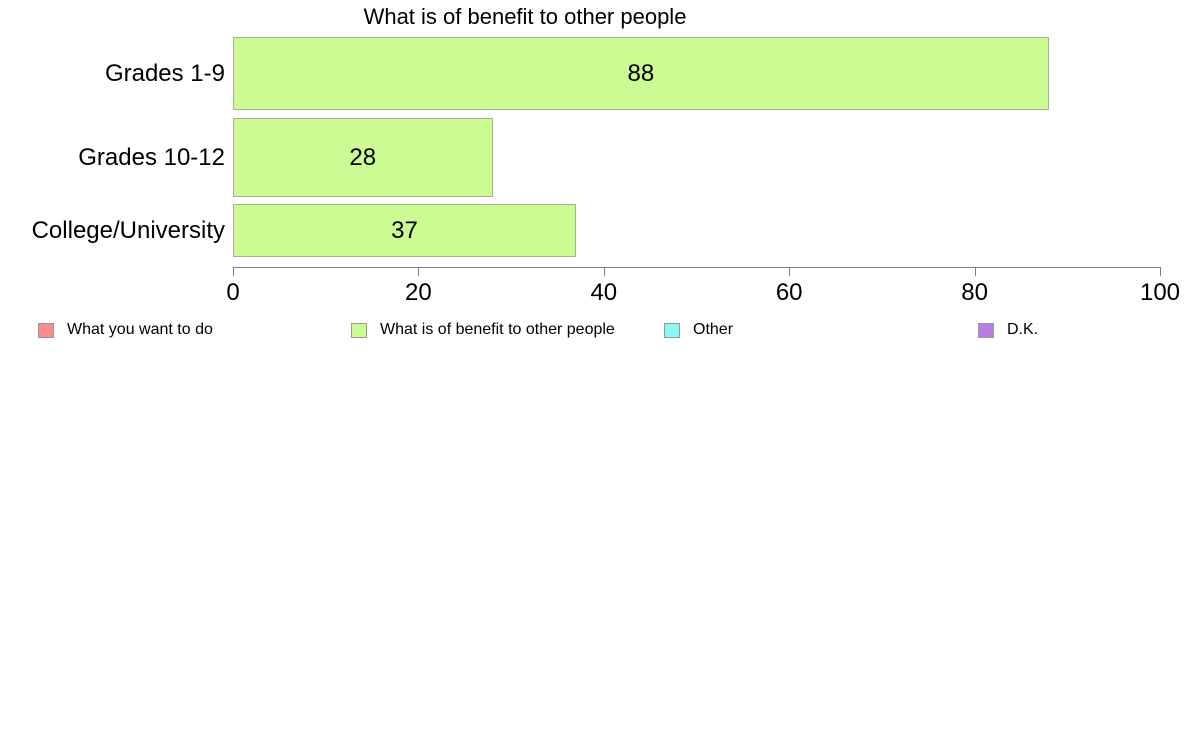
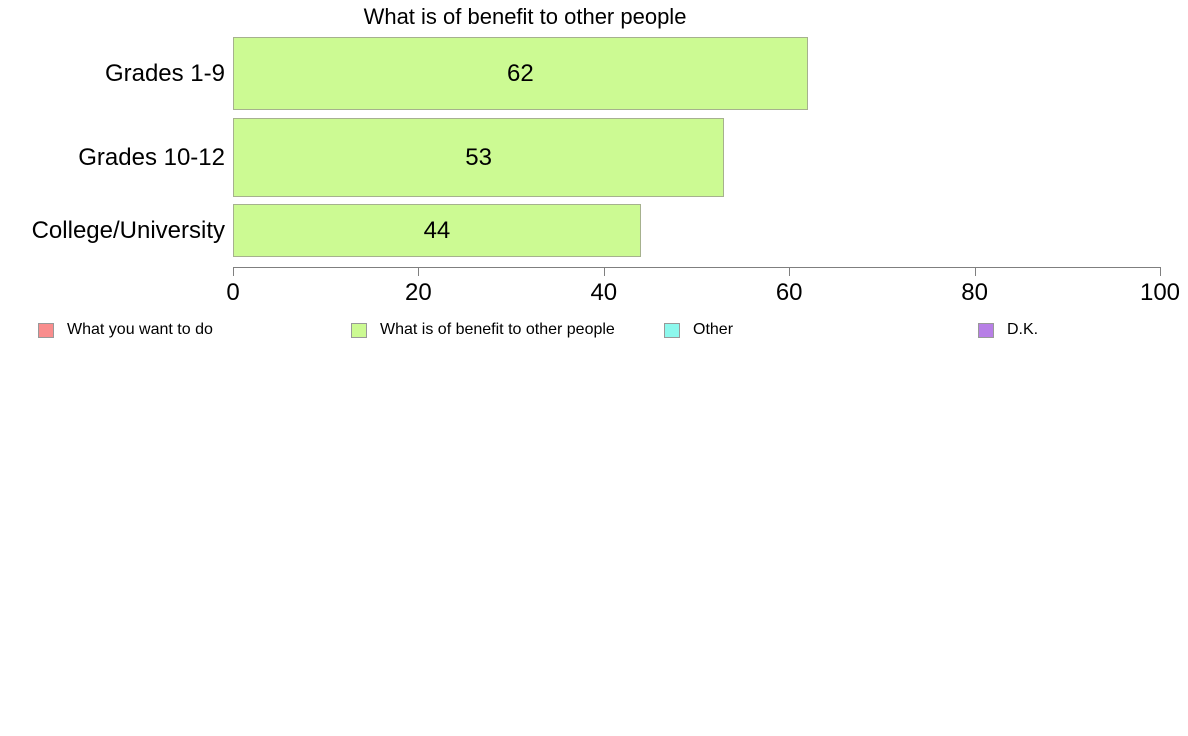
Grades 1-9: 88 -> 62
Grades 10-12: 28 -> 53
College/University: 37 -> 44
